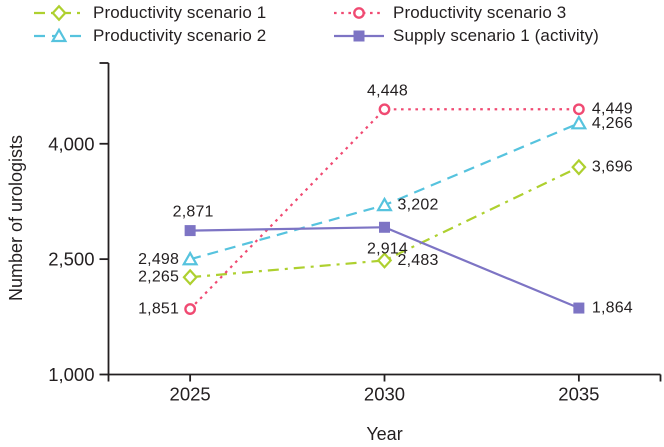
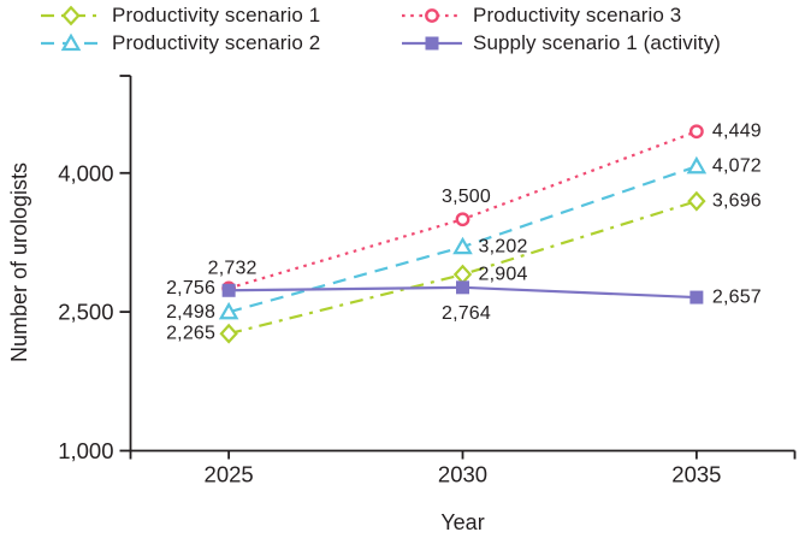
Productivity scenario 3/2025: 1,851 -> 2,756
Supply scenario 1 (activity)/2025: 2,871 -> 2,732
Productivity scenario 1/2030: 2,483 -> 2,904
Productivity scenario 3/2030: 4,448 -> 3,500
Supply scenario 1 (activity)/2030: 2,914 -> 2,764
Productivity scenario 2/2035: 4,266 -> 4,072
Supply scenario 1 (activity)/2035: 1,864 -> 2,657
